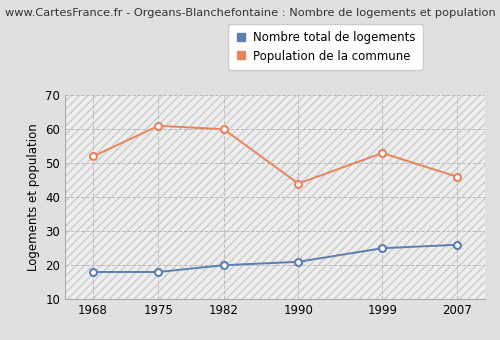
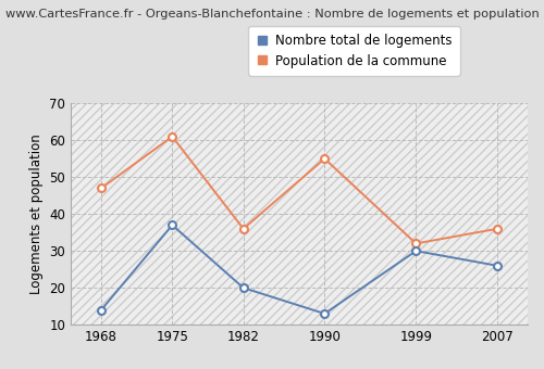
Nombre total de logements/1968: 18 -> 14
Population de la commune/1968: 52 -> 47
Nombre total de logements/1975: 18 -> 37
Population de la commune/1982: 60 -> 36
Nombre total de logements/1990: 21 -> 13
Population de la commune/1990: 44 -> 55
Nombre total de logements/1999: 25 -> 30
Population de la commune/1999: 53 -> 32
Population de la commune/2007: 46 -> 36
